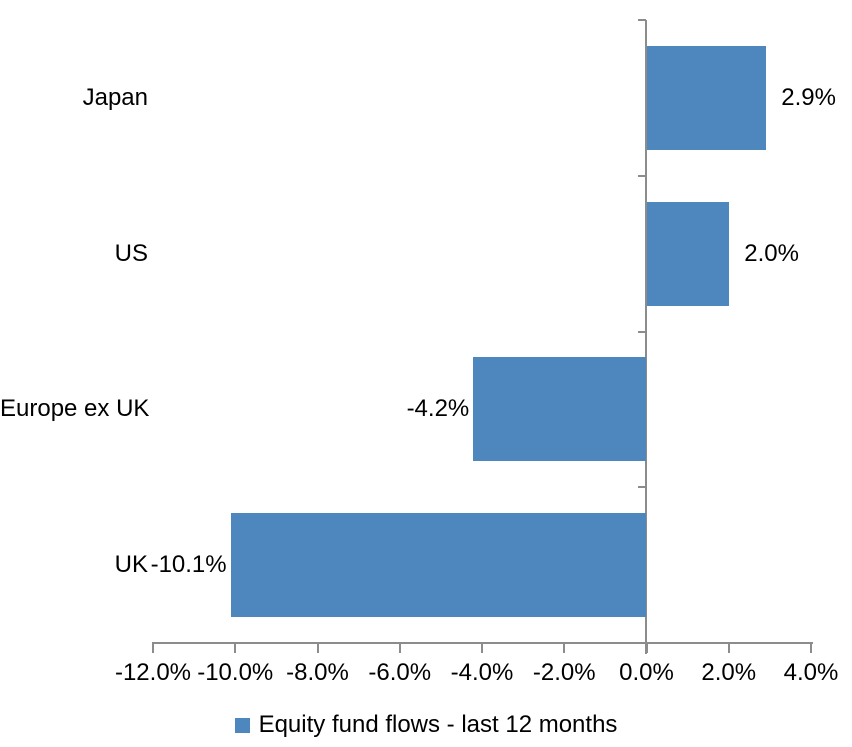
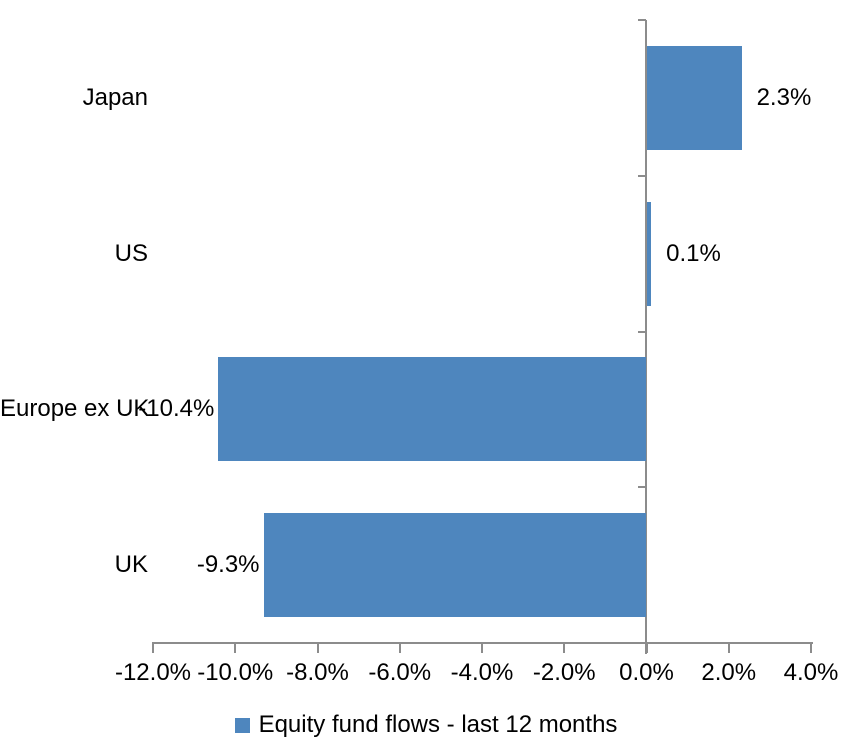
Japan: 2.9% -> 2.3%
US: 2.0% -> 0.1%
Europe ex UK: -4.2% -> -10.4%
UK: -10.1% -> -9.3%
